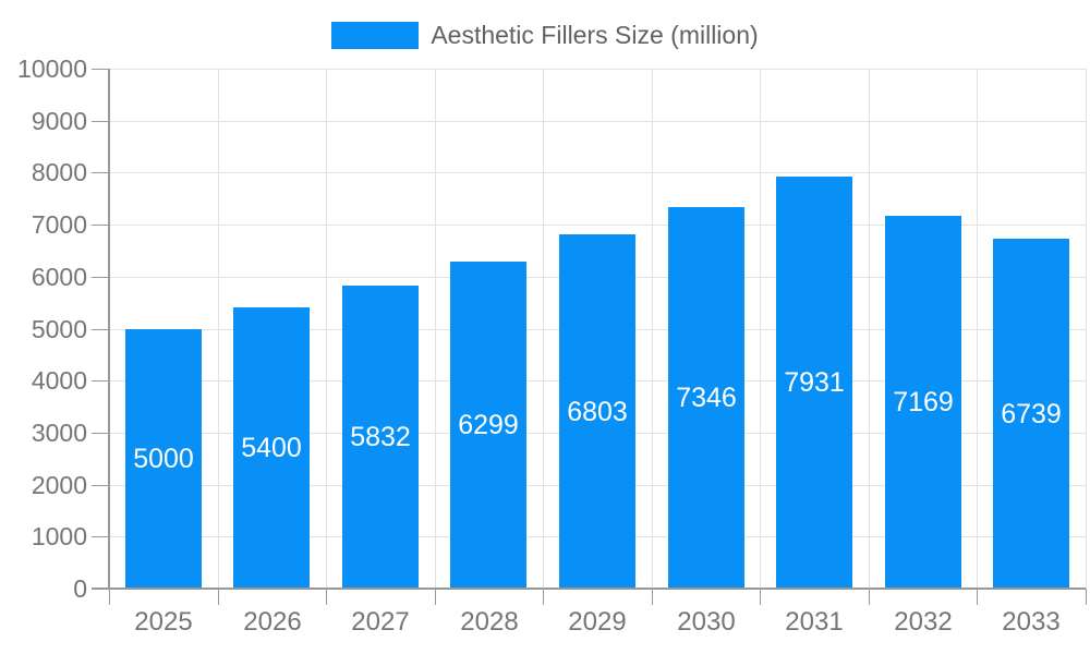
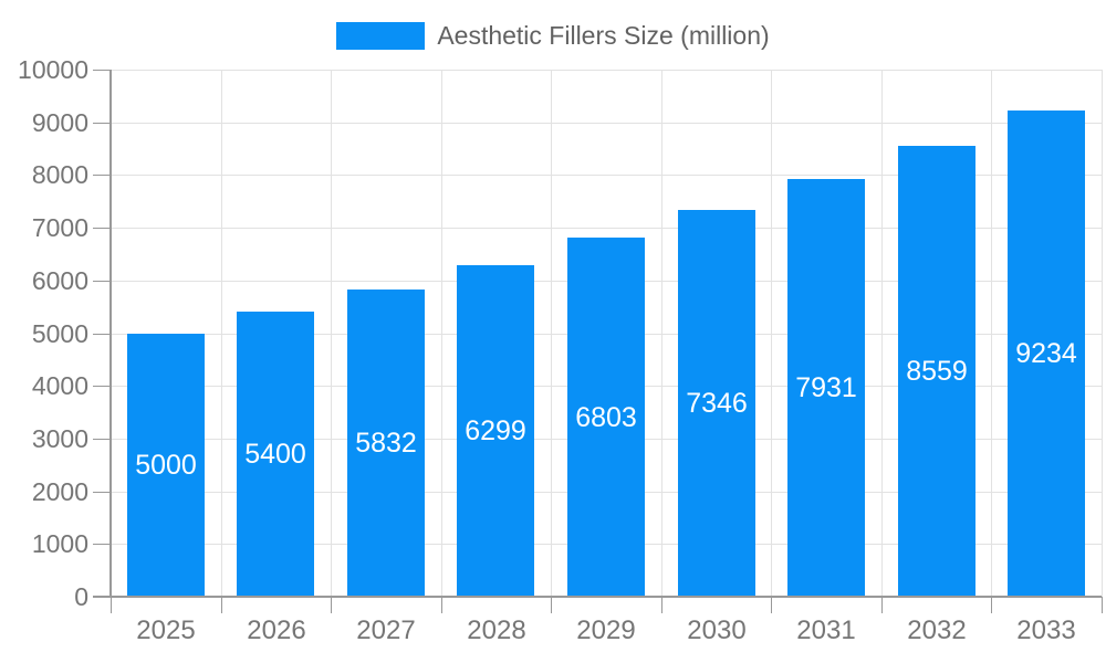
2032: 7169 -> 8559
2033: 6739 -> 9234
